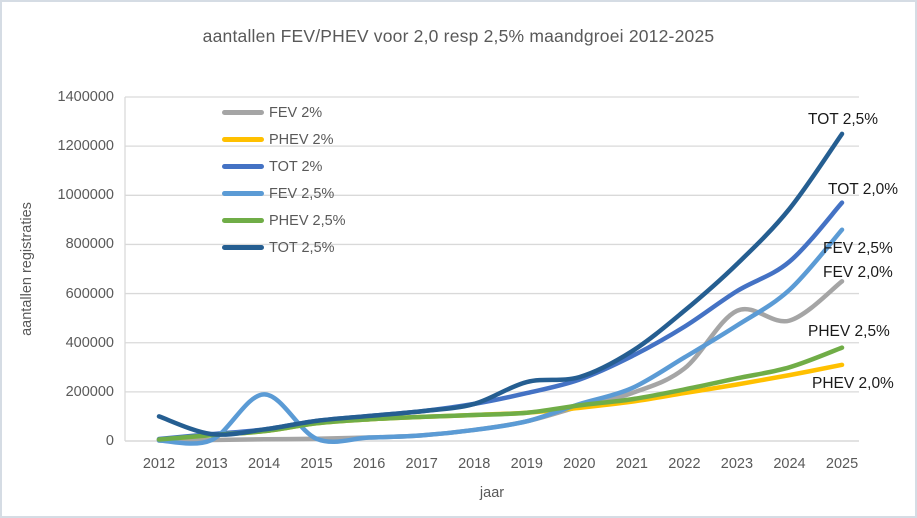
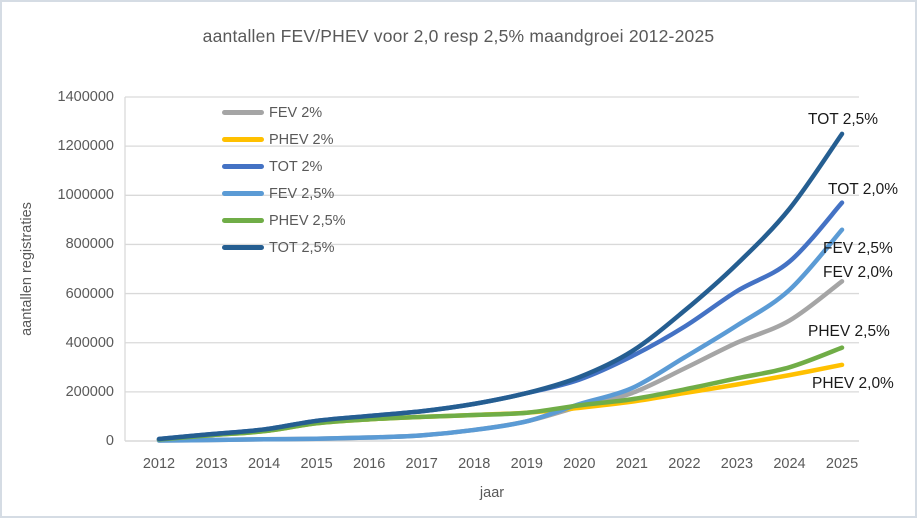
TOT 2,5%/2012: 100000 -> 10000
FEV 2,5%/2014: 190000 -> 10000
TOT 2,5%/2019: 240000 -> 200000
FEV 2%/2023: 530000 -> 400000
